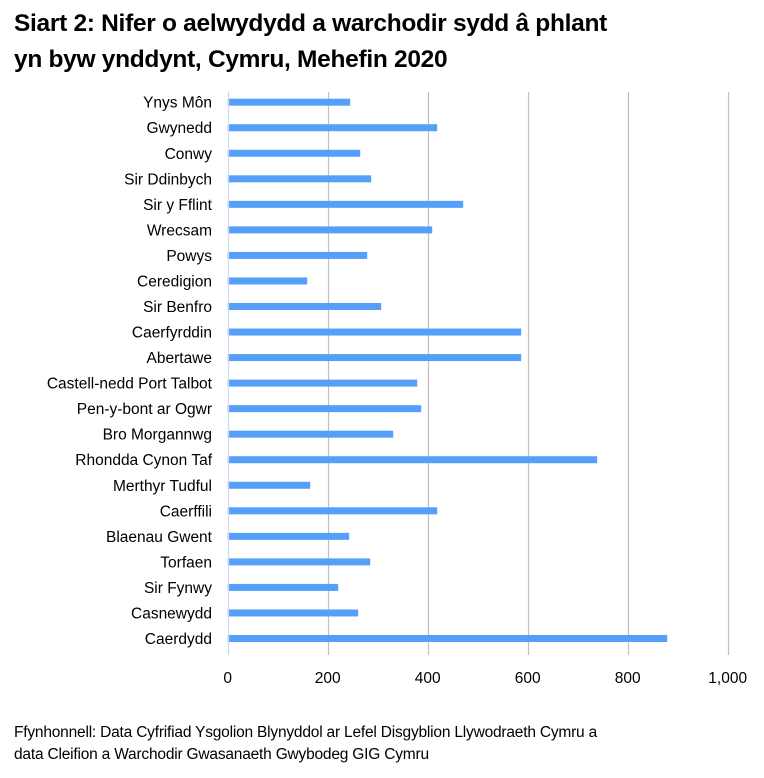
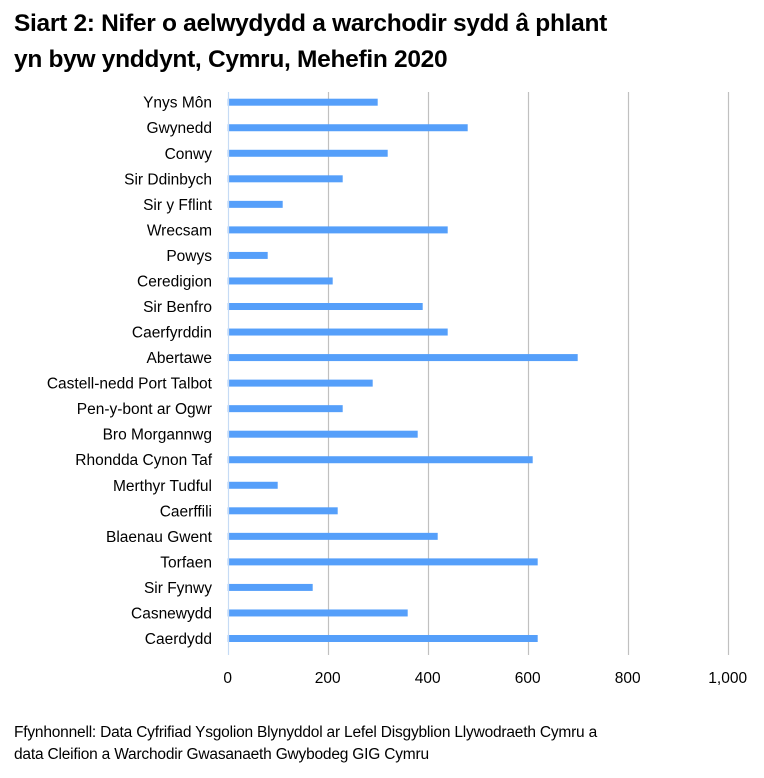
Ynys Môn: 240 -> 300
Gwynedd: 420 -> 480
Conwy: 260 -> 320
Sir Ddinbych: 290 -> 230
Sir y Fflint: 470 -> 110
Wrecsam: 410 -> 440
Powys: 280 -> 80
Ceredigion: 160 -> 210
Sir Benfro: 310 -> 390
Caerfyrddin: 590 -> 440
Abertawe: 590 -> 700
Castell-nedd Port Talbot: 380 -> 290
Pen-y-bont ar Ogwr: 390 -> 230
Bro Morgannwg: 330 -> 380
Rhondda Cynon Taf: 740 -> 610
Merthyr Tudful: 160 -> 100
Caerffili: 420 -> 220
Blaenau Gwent: 240 -> 420
Torfaen: 280 -> 620
Sir Fynwy: 220 -> 170
Casnewydd: 260 -> 360
Caerdydd: 880 -> 620
